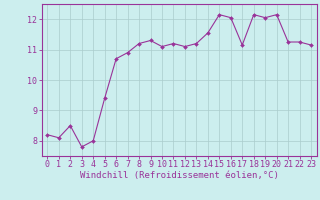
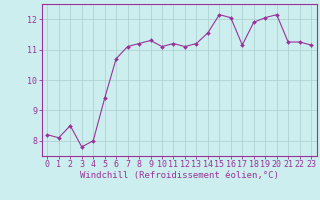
7: 10.90 -> 11.10
18: 12.15 -> 11.90
